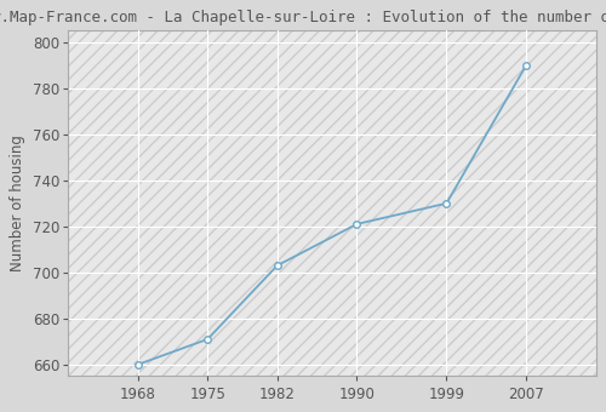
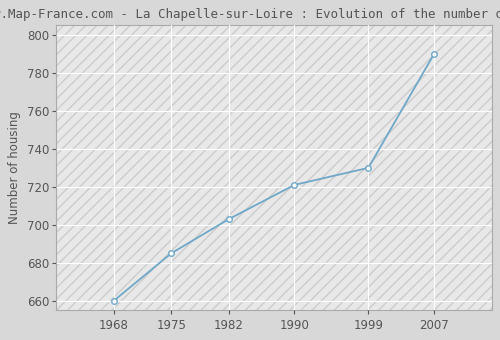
1975: 671 -> 685
